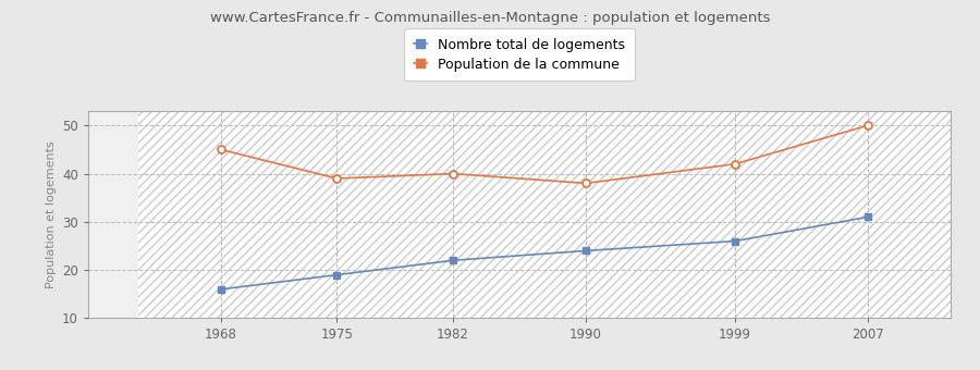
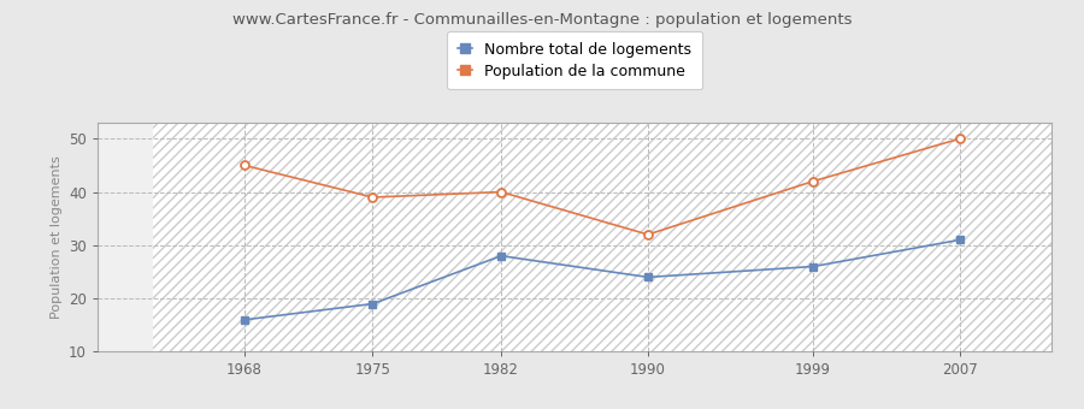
Nombre total de logements/1982: 22 -> 28
Population de la commune/1990: 38 -> 32
